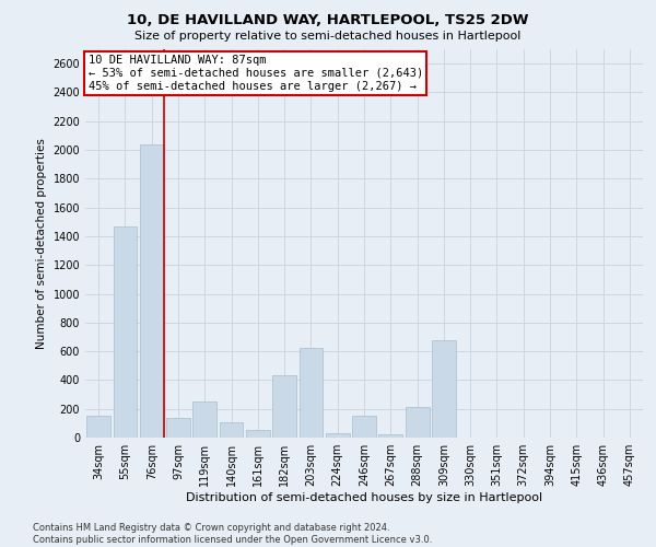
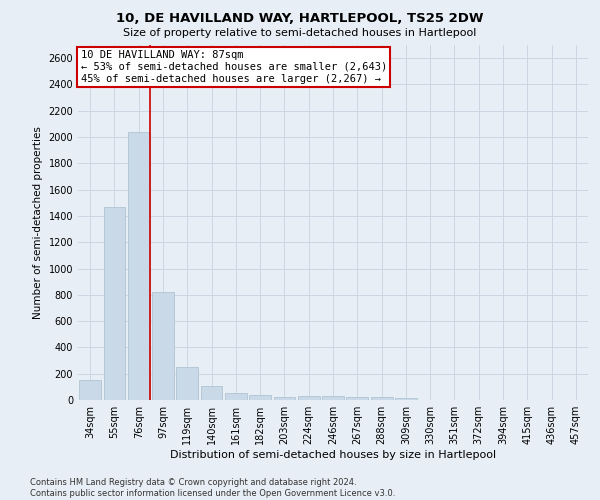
97sqm: 140 -> 820
182sqm: 430 -> 40
203sqm: 620 -> 20
246sqm: 150 -> 30
288sqm: 210 -> 20
309sqm: 680 -> 20
